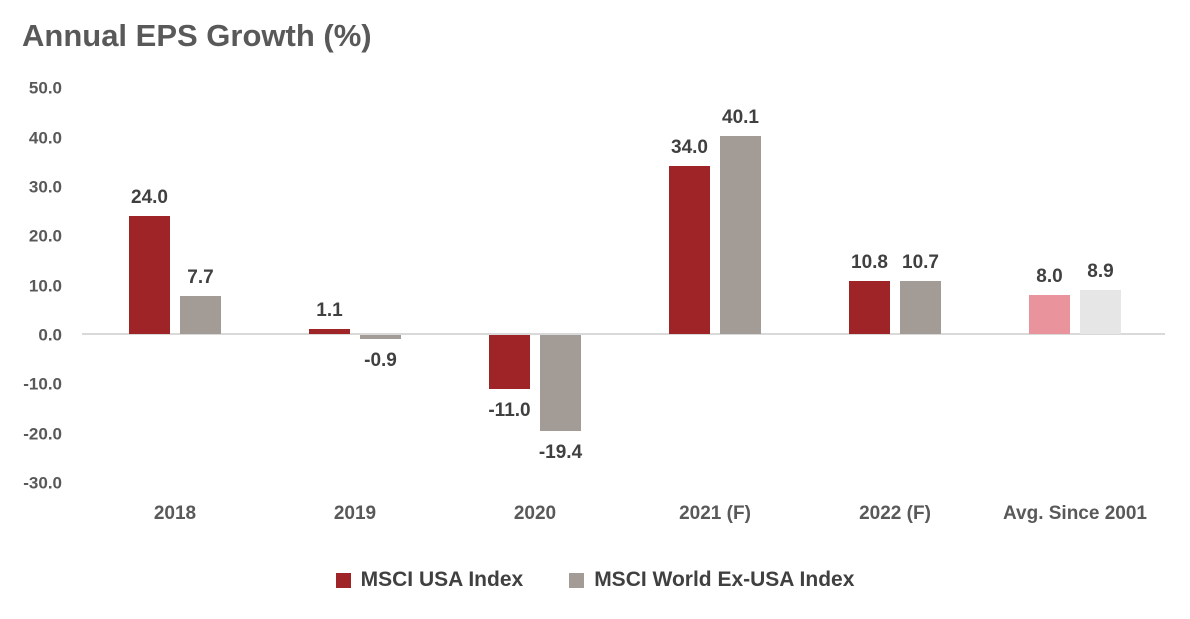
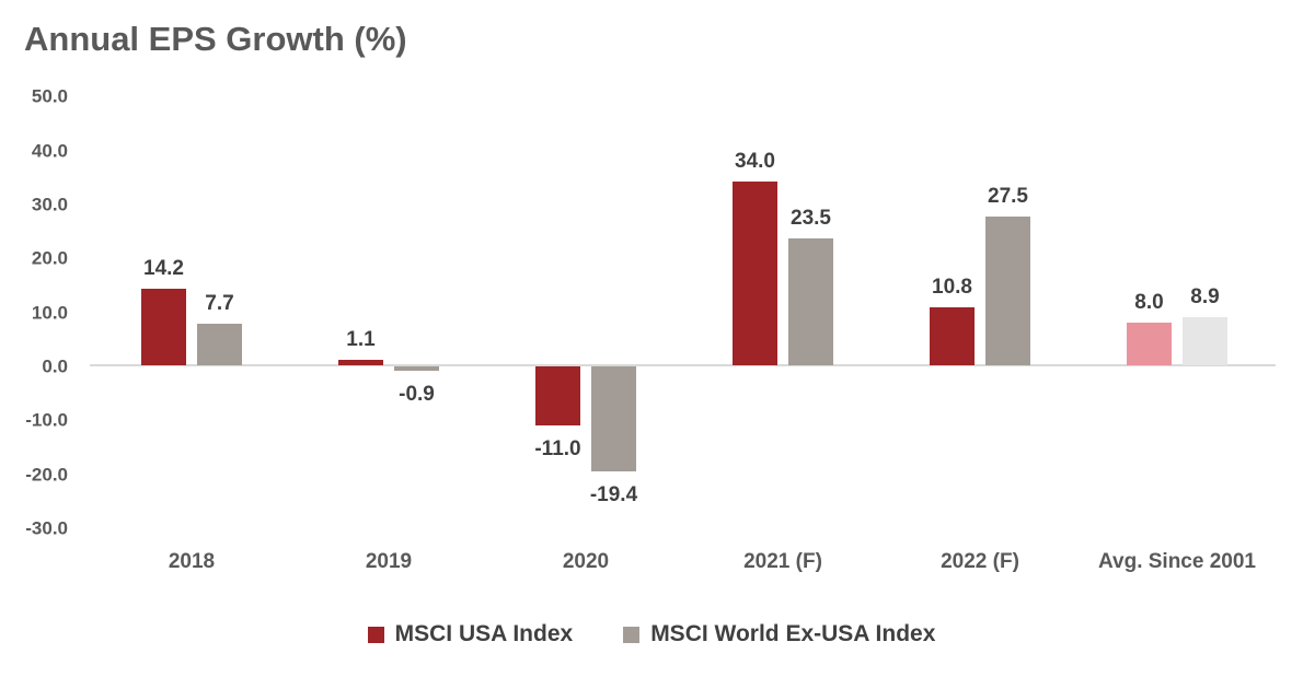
MSCI USA Index/2018: 24.0 -> 14.2
MSCI World Ex-USA Index/2021 (F): 40.1 -> 23.5
MSCI World Ex-USA Index/2022 (F): 10.7 -> 27.5
